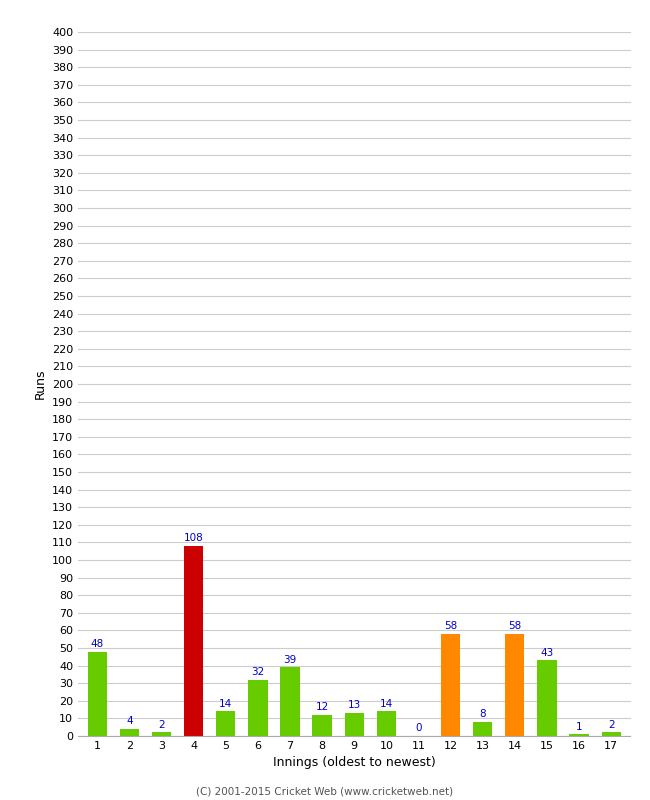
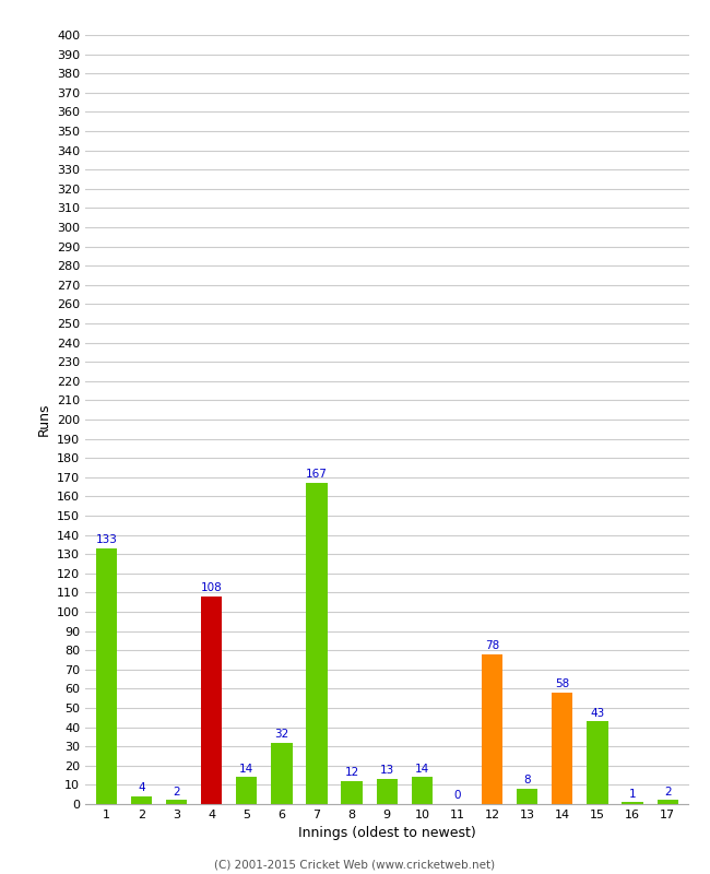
1: 48 -> 133
7: 39 -> 167
12: 58 -> 78
